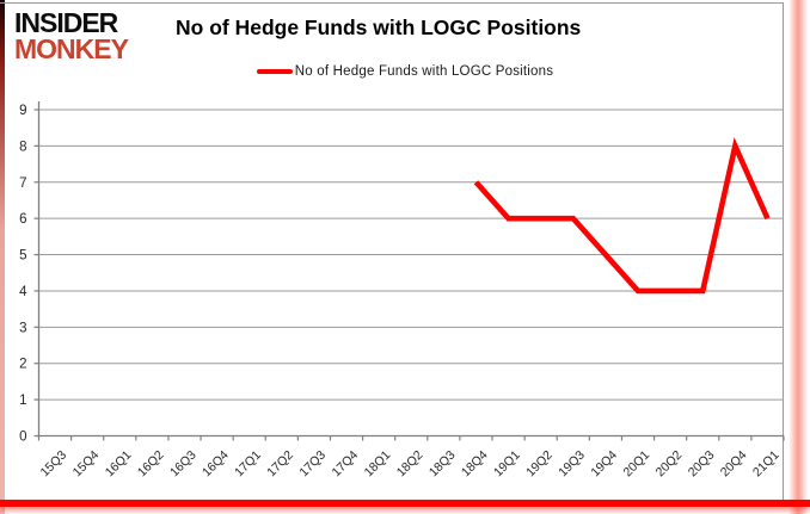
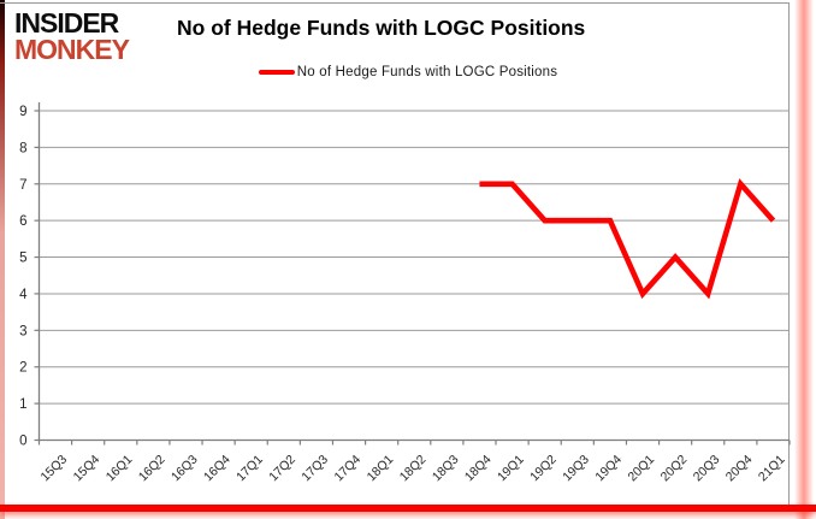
19Q1: 6 -> 7
19Q4: 5 -> 6
20Q2: 4 -> 5
20Q4: 8 -> 7
